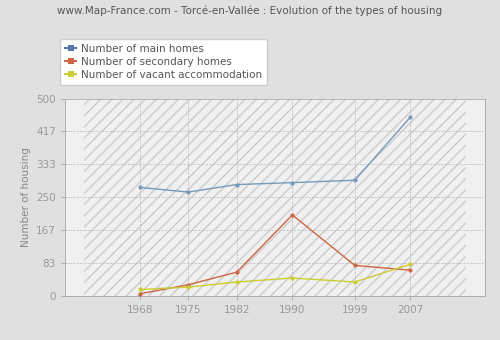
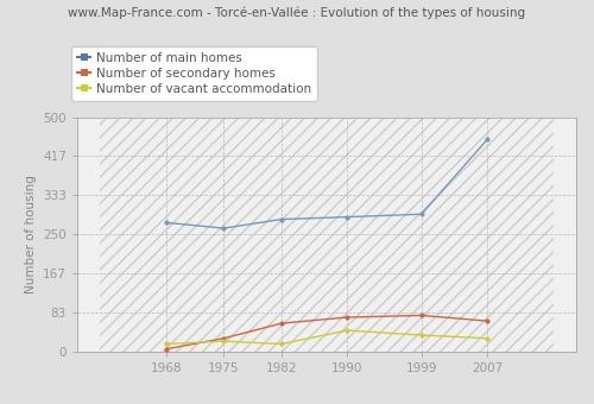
Number of vacant accommodation/1982: 35 -> 16
Number of secondary homes/1990: 205 -> 73
Number of vacant accommodation/2007: 80 -> 28
